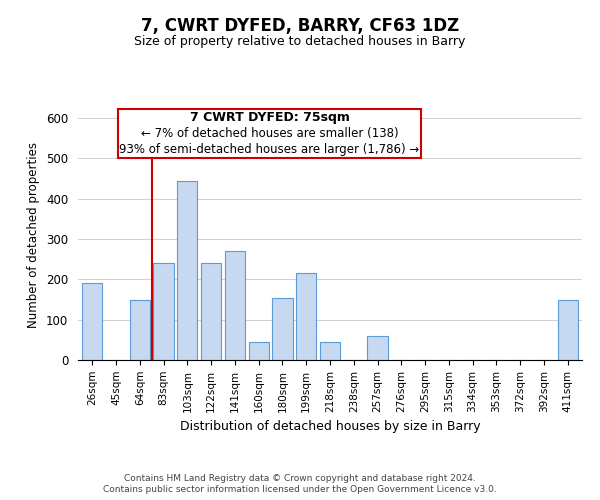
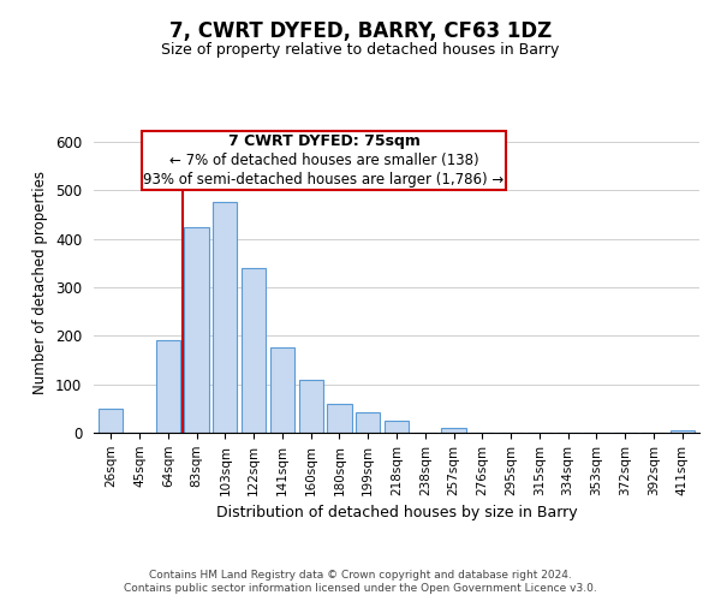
26sqm: 190 -> 50
64sqm: 150 -> 190
83sqm: 240 -> 425
103sqm: 445 -> 475
122sqm: 240 -> 340
141sqm: 270 -> 175
160sqm: 45 -> 108
180sqm: 155 -> 60
199sqm: 215 -> 43
218sqm: 45 -> 25
257sqm: 60 -> 11
411sqm: 150 -> 5
